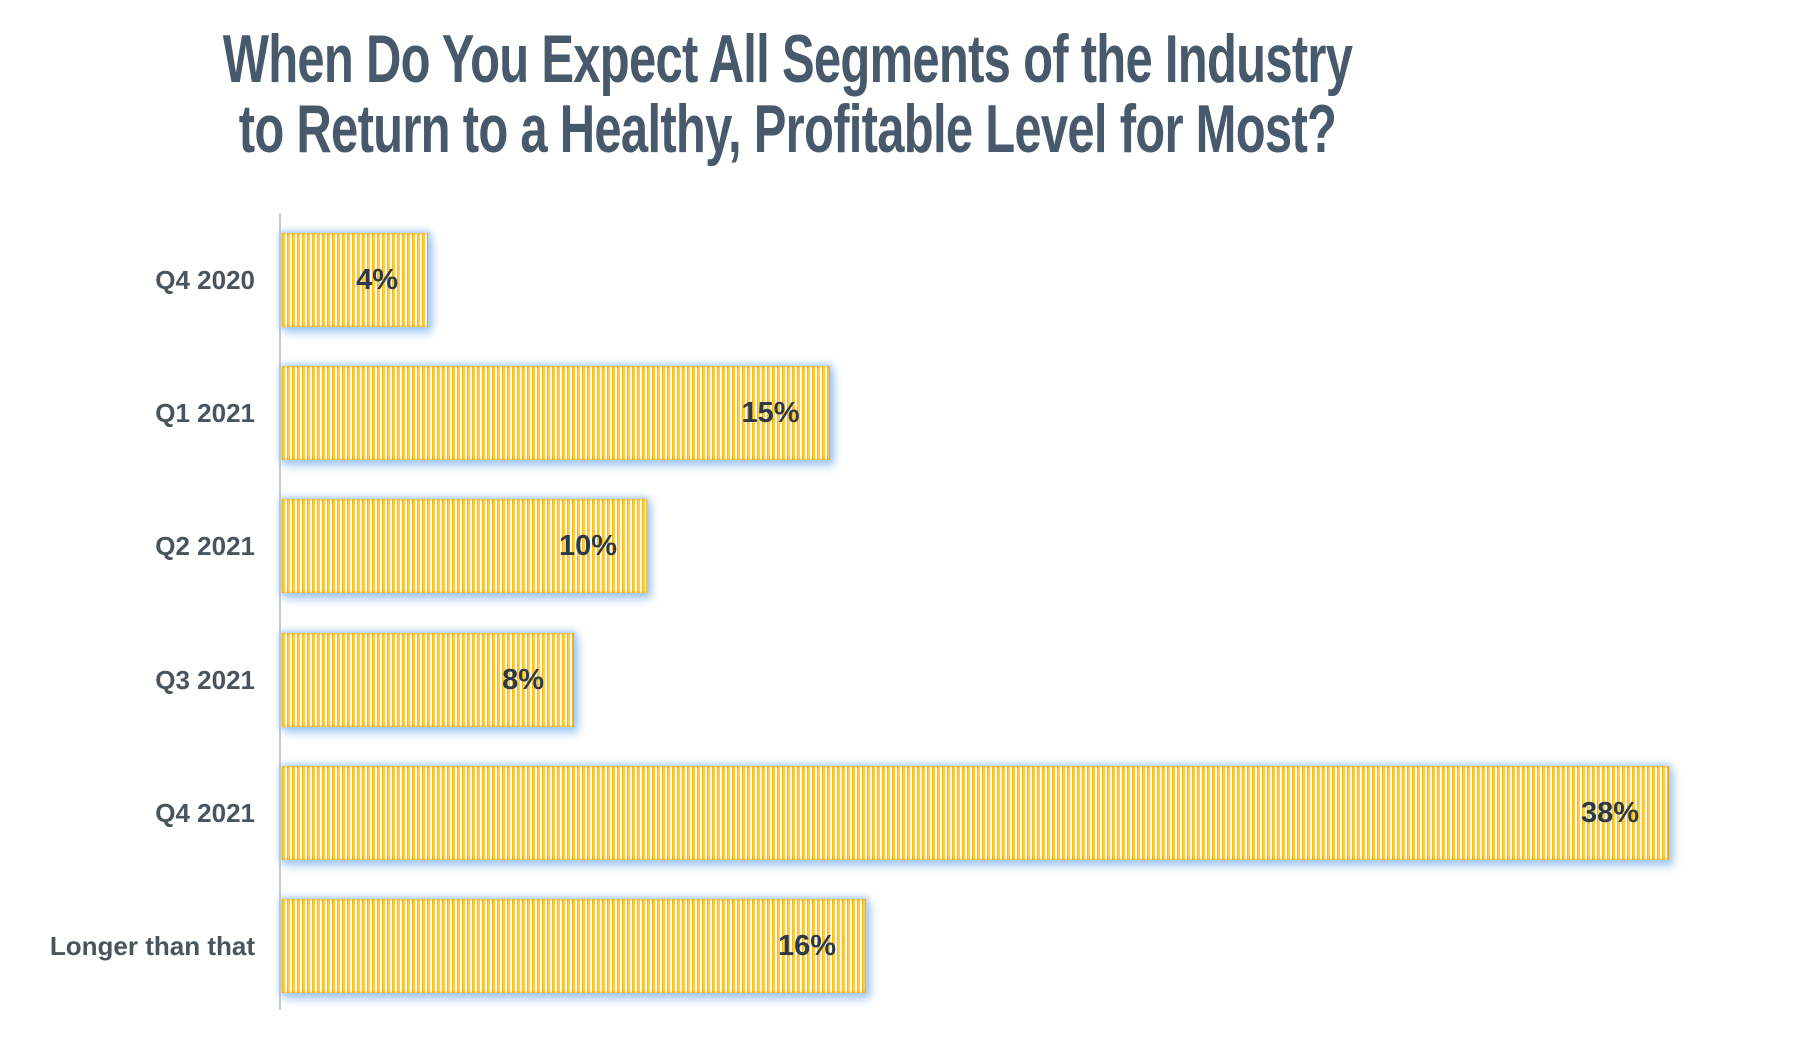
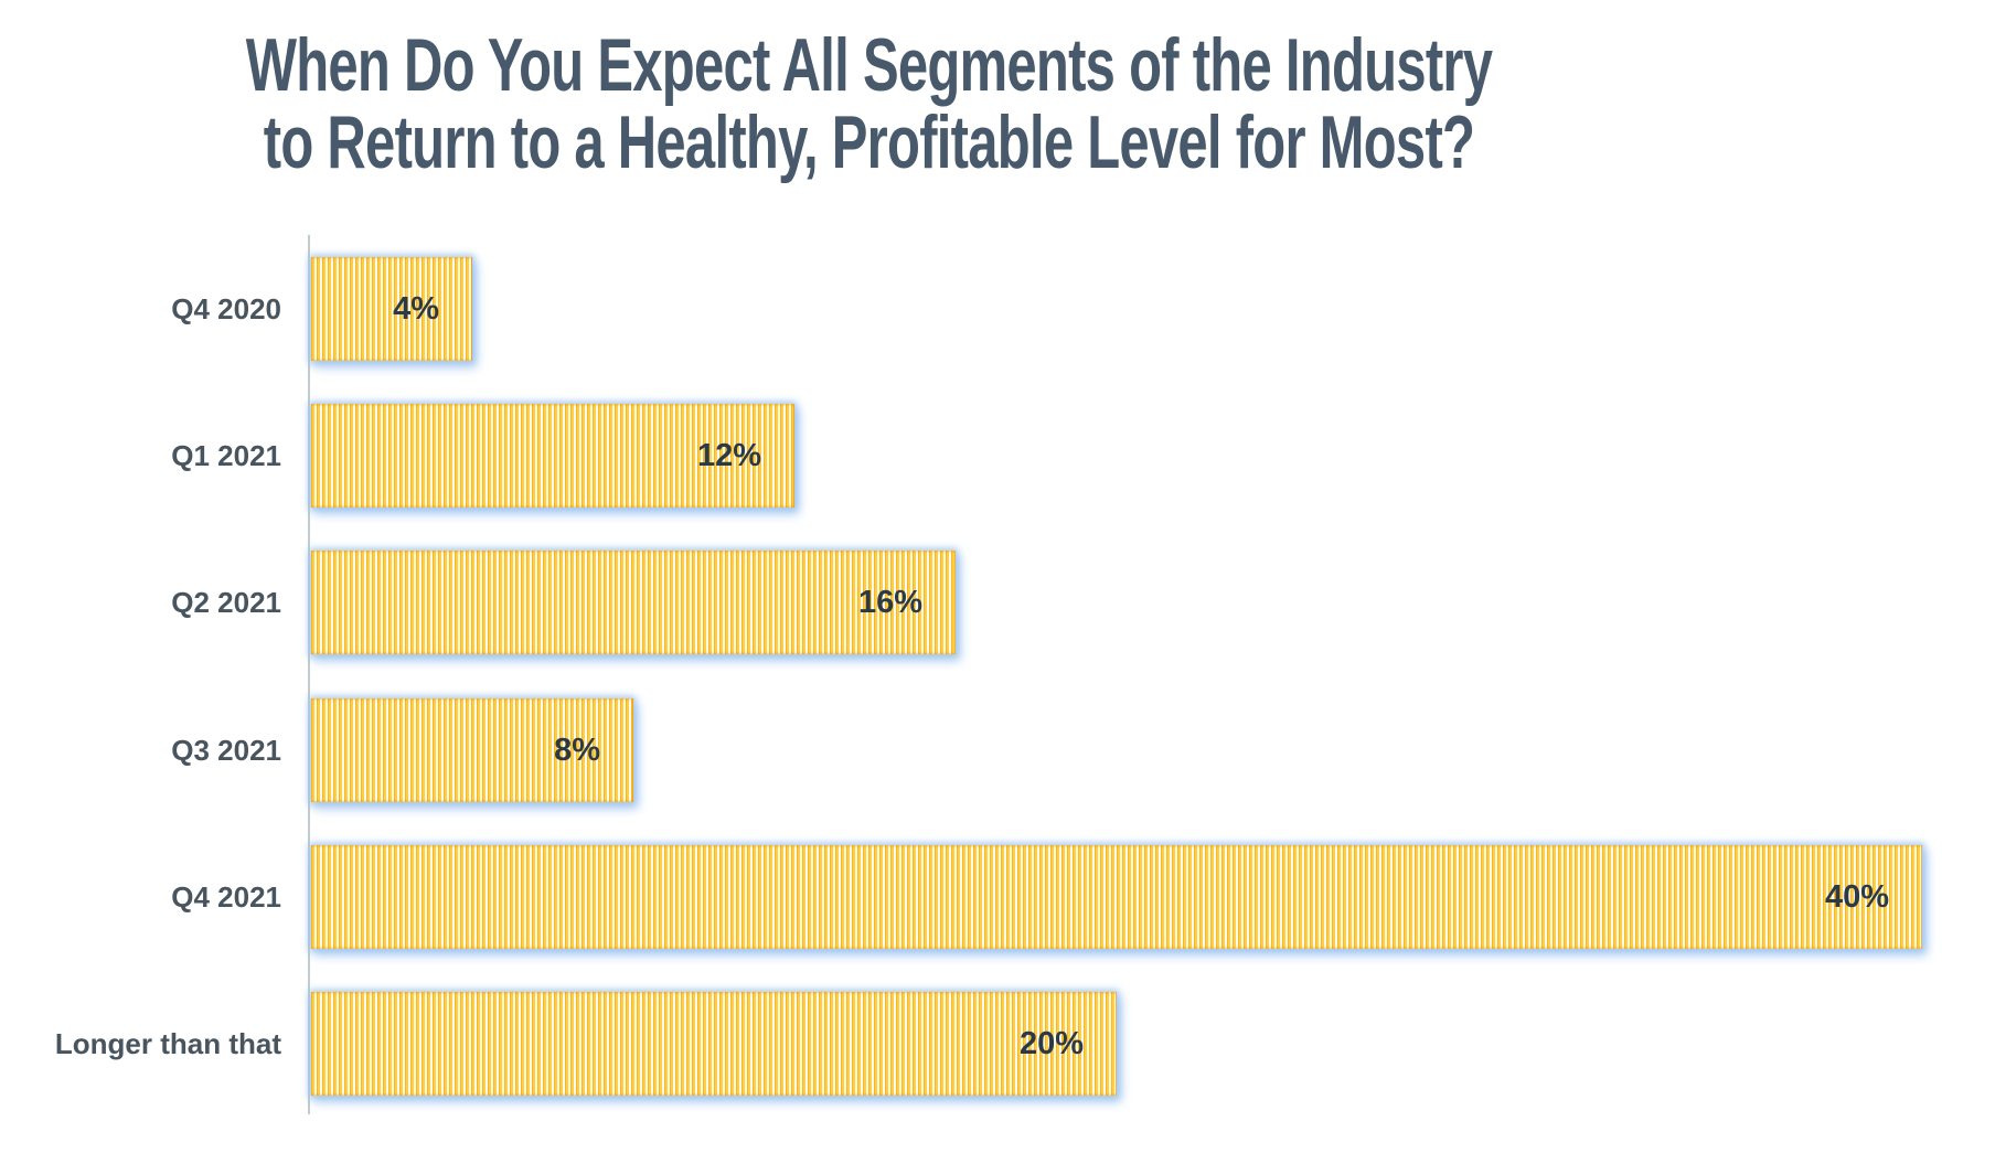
Q1 2021: 15% -> 12%
Q2 2021: 10% -> 16%
Q4 2021: 38% -> 40%
Longer than that: 16% -> 20%
